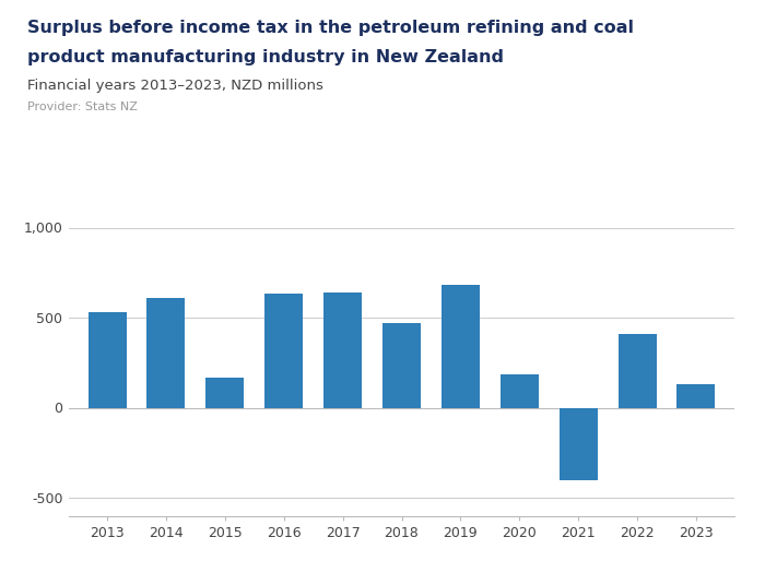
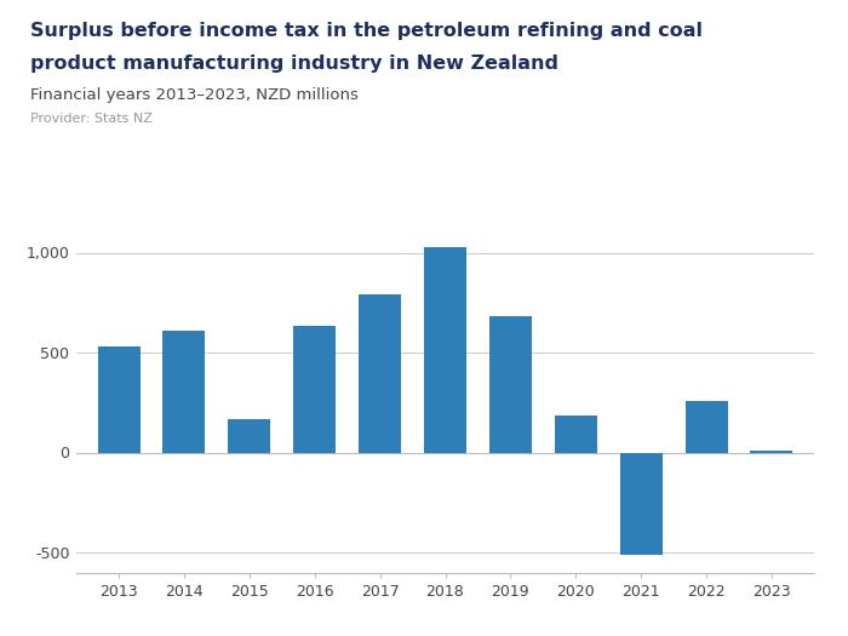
2017: 640 -> 790
2018: 470 -> 1,030
2021: -400 -> -510
2022: 410 -> 260
2023: 130 -> 10
